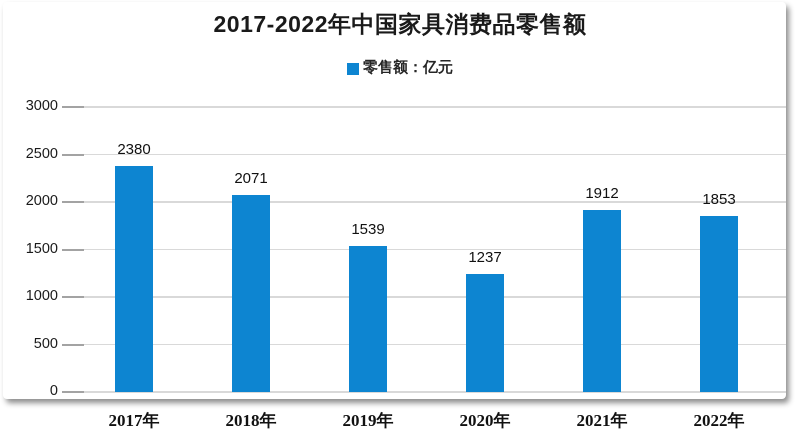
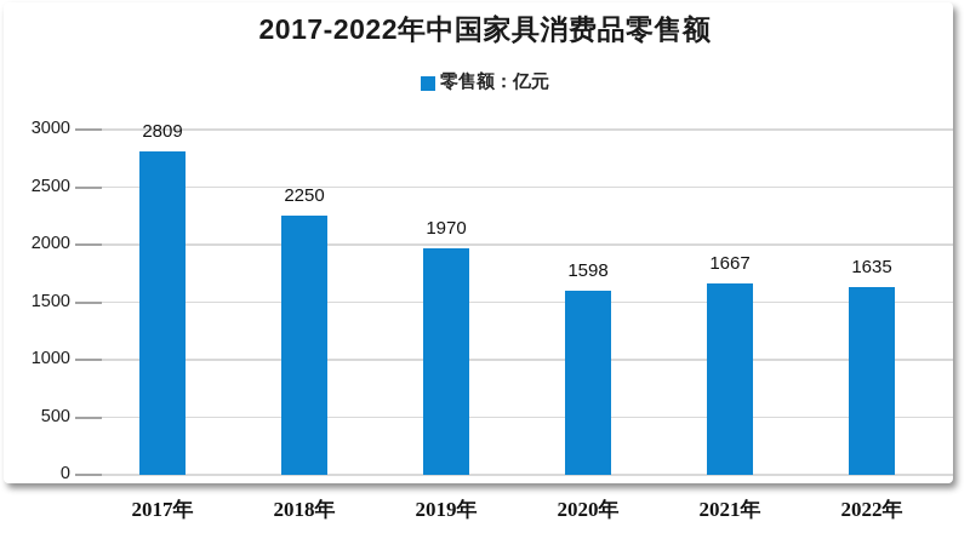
2017年: 2380 -> 2809
2018年: 2071 -> 2250
2019年: 1539 -> 1970
2020年: 1237 -> 1598
2021年: 1912 -> 1667
2022年: 1853 -> 1635
